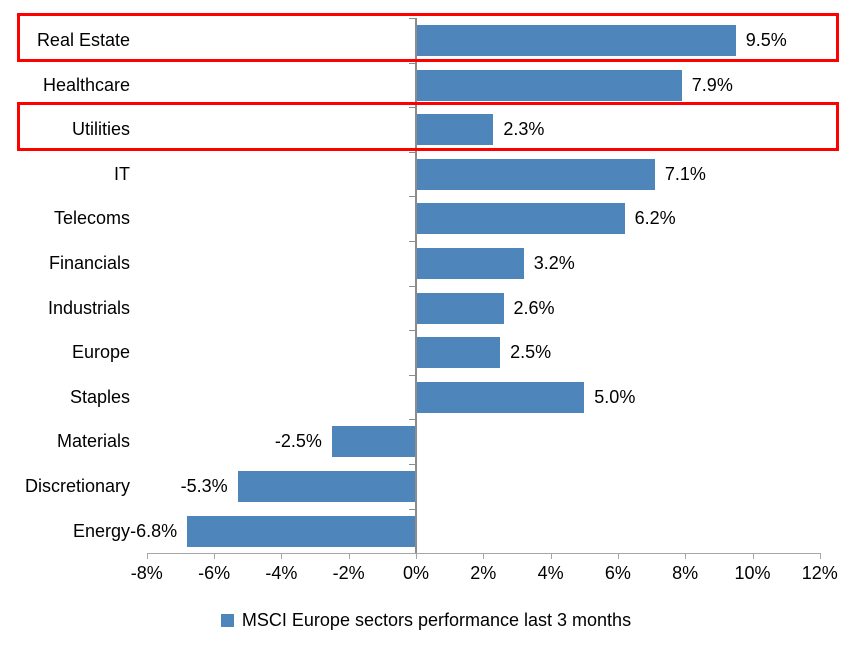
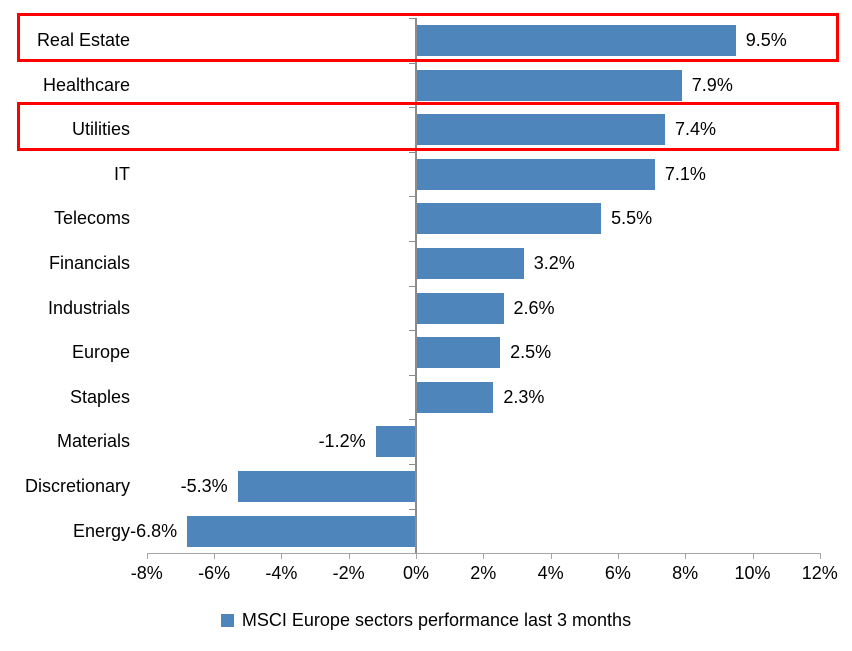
Utilities: 2.3% -> 7.4%
Telecoms: 6.2% -> 5.5%
Staples: 5.0% -> 2.3%
Materials: -2.5% -> -1.2%
